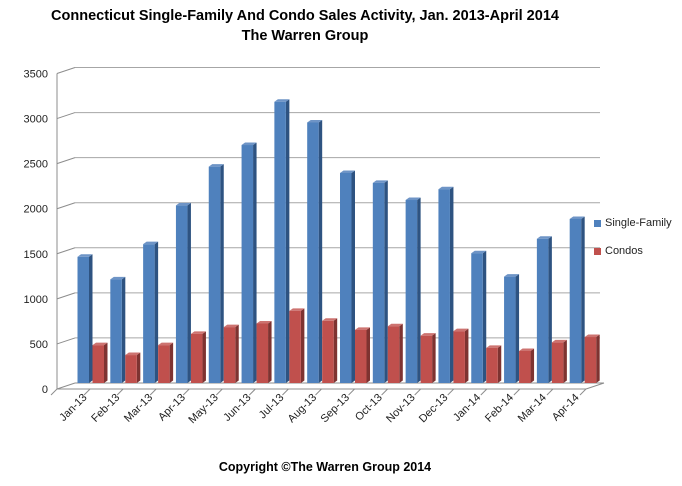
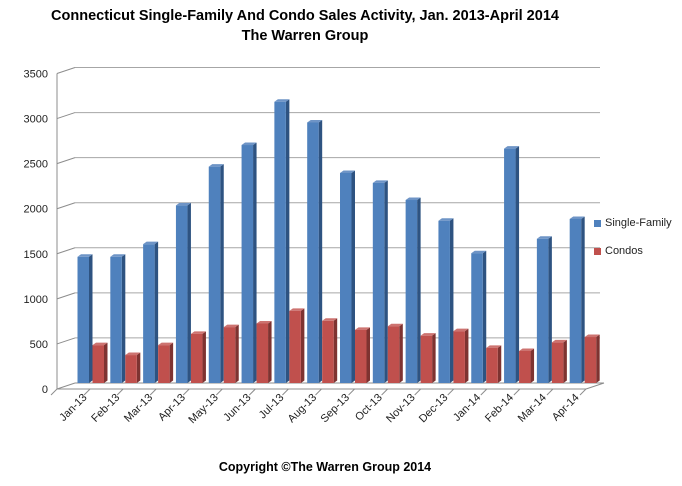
Single-Family/Feb-13: 1200 -> 1400
Single-Family/Dec-13: 2200 -> 1800
Single-Family/Feb-14: 1200 -> 2600
